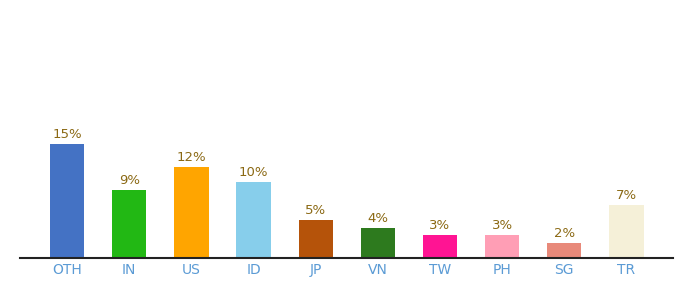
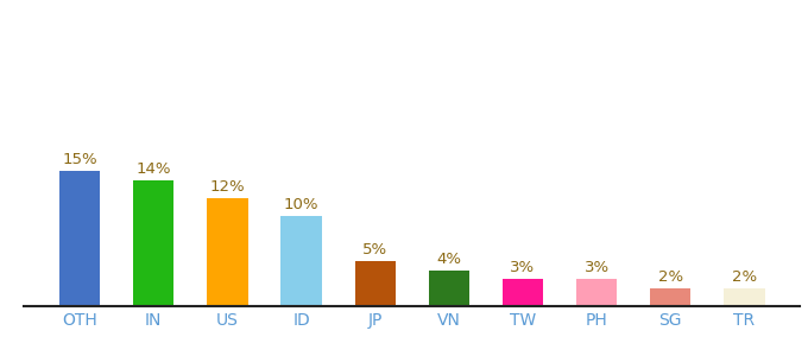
IN: 9% -> 14%
TR: 7% -> 2%
